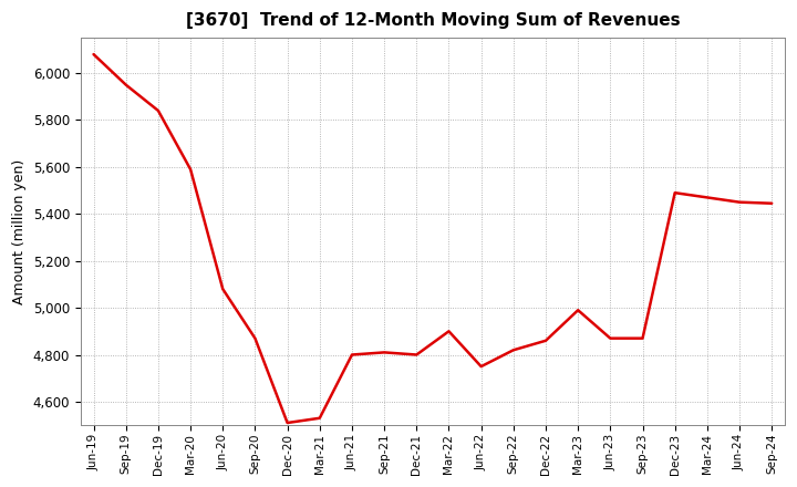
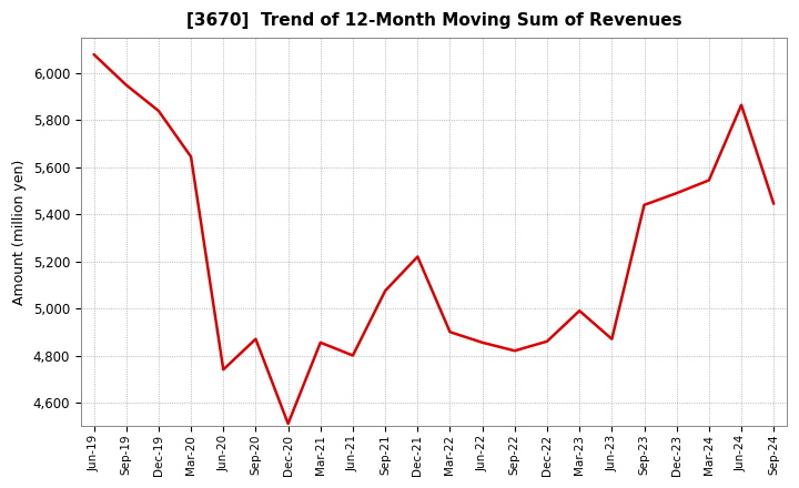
Mar-20: 5,590 -> 5,645
Jun-20: 5,080 -> 4,740
Mar-21: 4,530 -> 4,855
Sep-21: 4,810 -> 5,075
Dec-21: 4,800 -> 5,220
Jun-22: 4,750 -> 4,855
Sep-23: 4,870 -> 5,440
Mar-24: 5,470 -> 5,545
Jun-24: 5,450 -> 5,865
